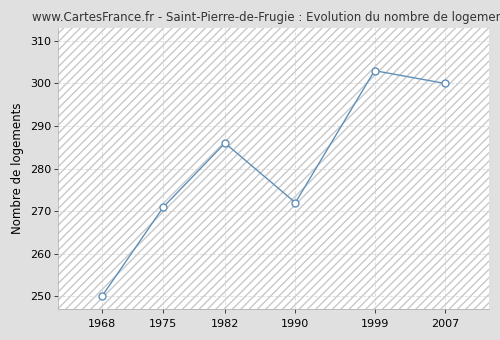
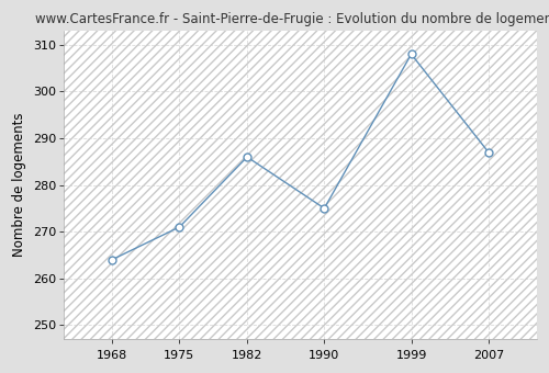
1968: 250 -> 264
1990: 272 -> 275
1999: 303 -> 308
2007: 300 -> 287
